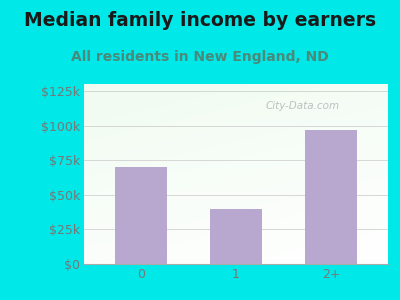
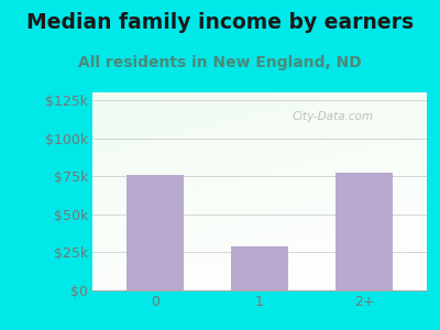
0: $70k -> $76k
1: $40k -> $29k
2+: $97k -> $77k
